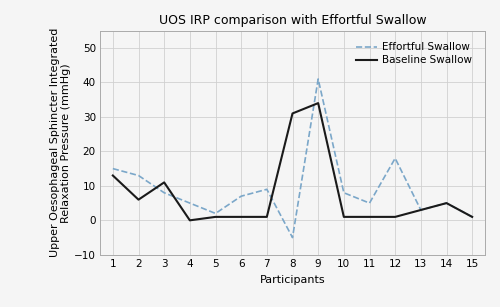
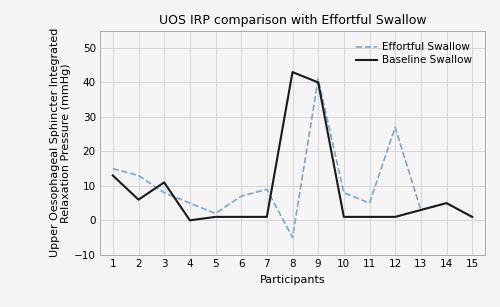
Baseline Swallow/8: 31 -> 43
Baseline Swallow/9: 34 -> 40
Effortful Swallow/12: 18 -> 27
